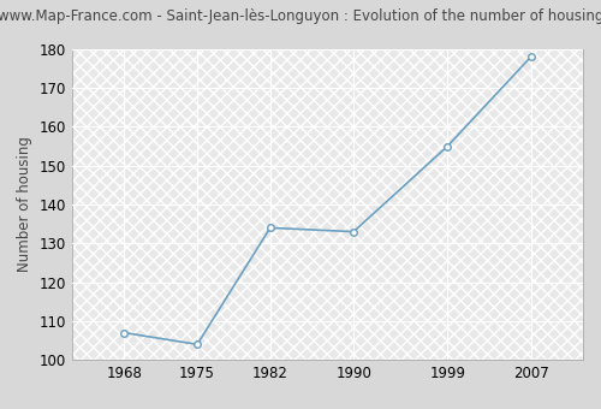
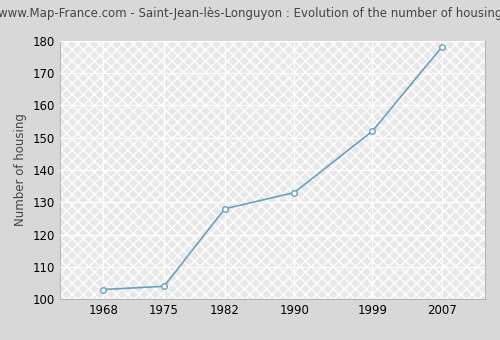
1968: 107 -> 103
1982: 134 -> 128
1999: 155 -> 152
